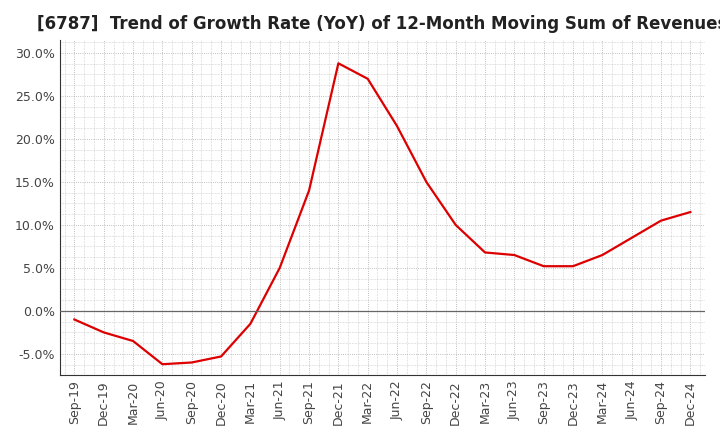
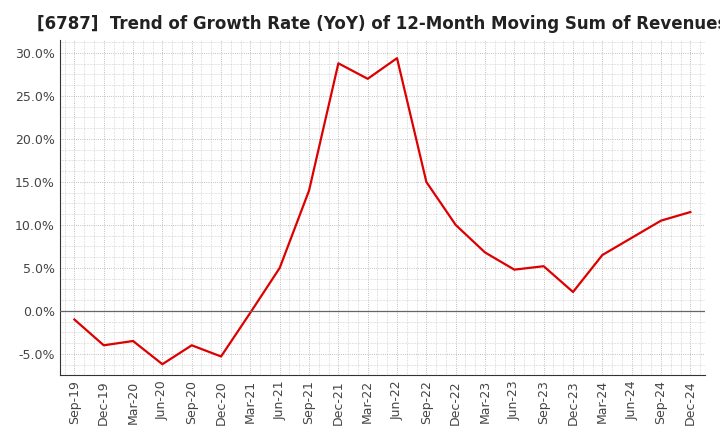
Dec-19: -2.5% -> -4.0%
Sep-20: -6.0% -> -4.0%
Mar-21: -1.5% -> -0.2%
Jun-22: 21.5% -> 29.4%
Jun-23: 6.5% -> 4.8%
Dec-23: 5.2% -> 2.2%
